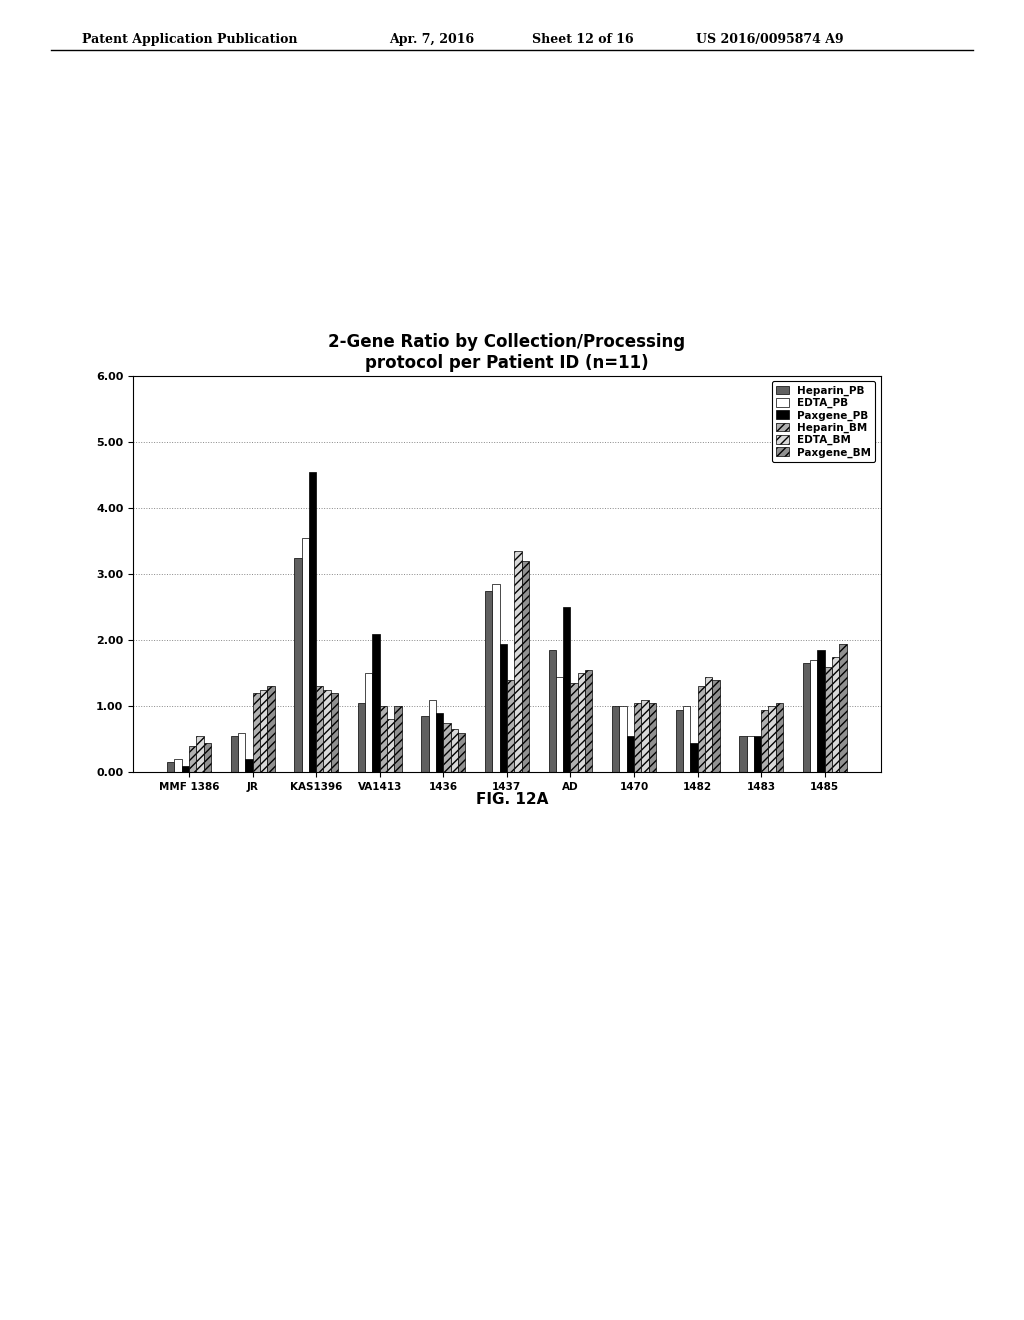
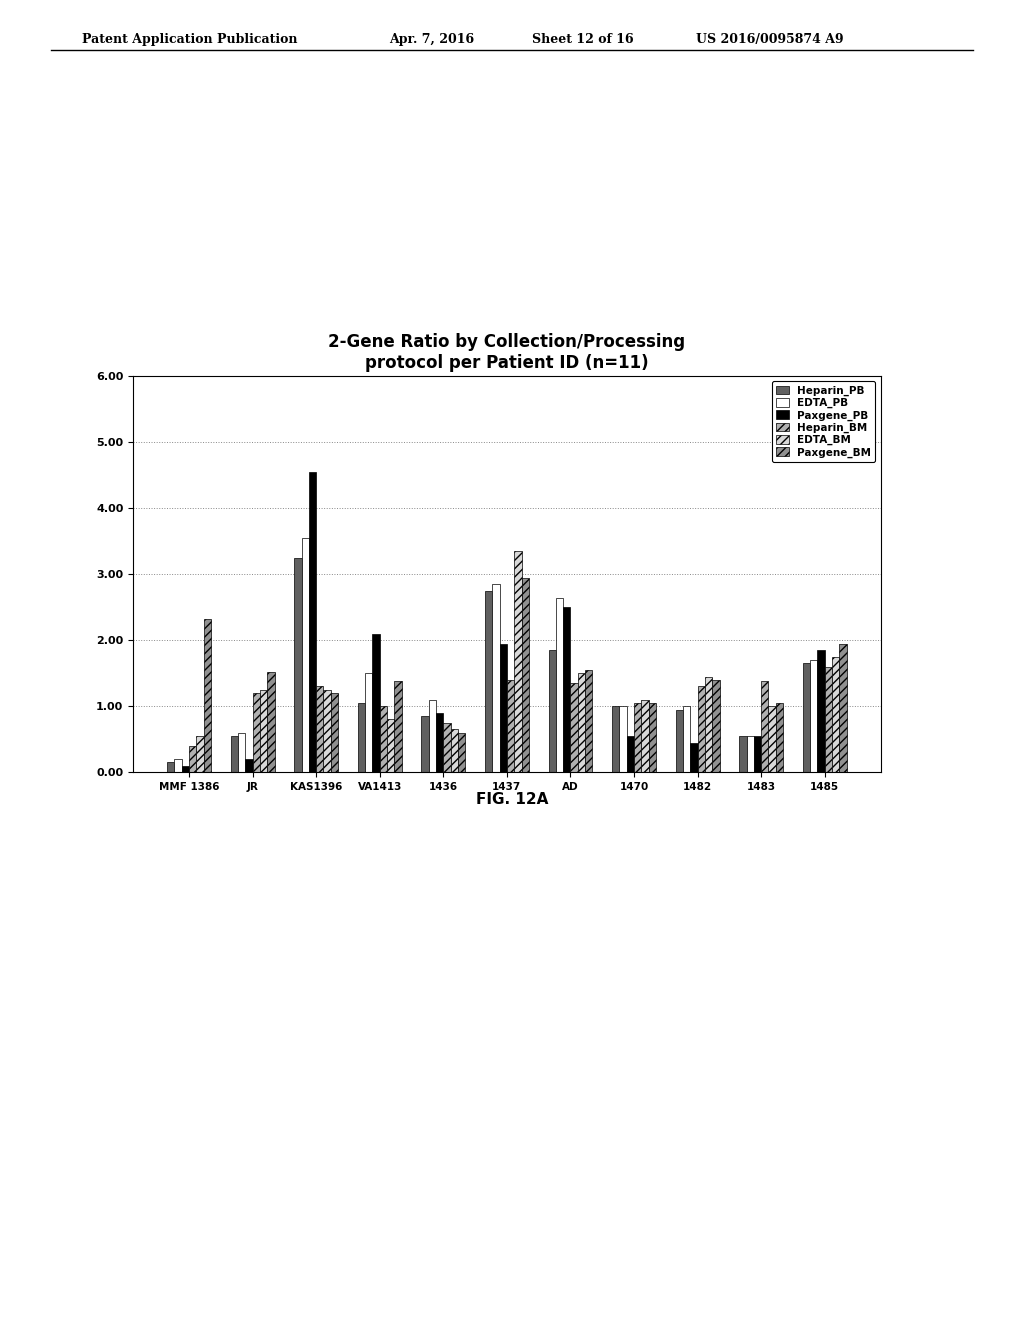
Paxgene_BM/MMF 1386: 0.45 -> 2.32
Paxgene_BM/JR: 1.30 -> 1.52
Paxgene_BM/VA1413: 1.00 -> 1.38
Paxgene_BM/1437: 3.20 -> 2.94
EDTA_PB/AD: 1.45 -> 2.64
Heparin_BM/1483: 0.95 -> 1.38
